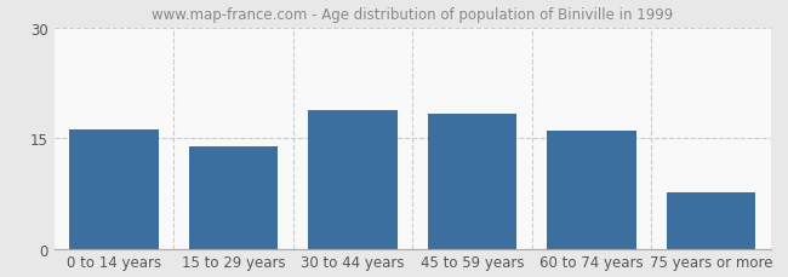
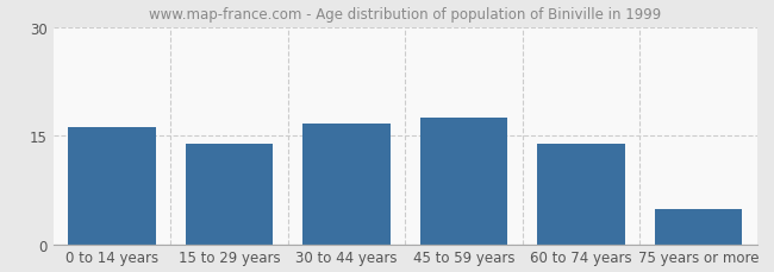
30 to 44 years: 18.8 -> 16.7
45 to 59 years: 18.4 -> 17.5
60 to 74 years: 16.0 -> 13.9
75 years or more: 7.6 -> 4.8
